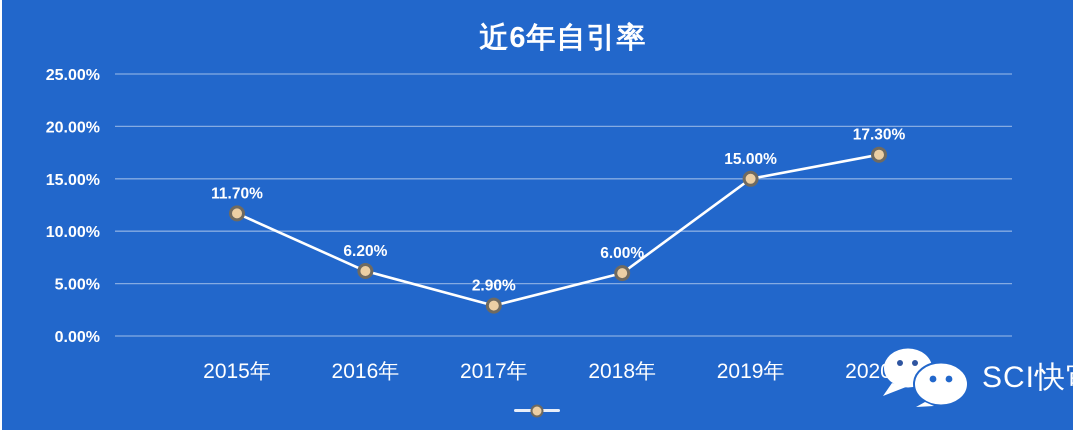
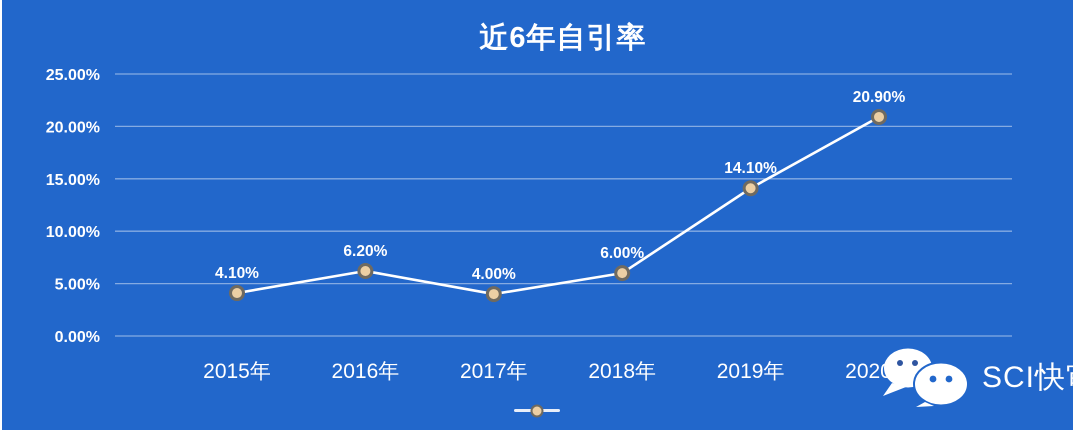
2015年: 11.70% -> 4.10%
2017年: 2.90% -> 4.00%
2019年: 15.00% -> 14.10%
2020年: 17.30% -> 20.90%
